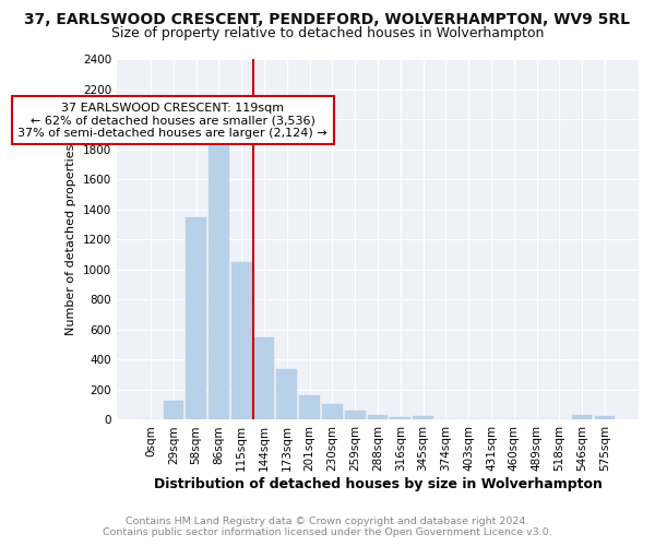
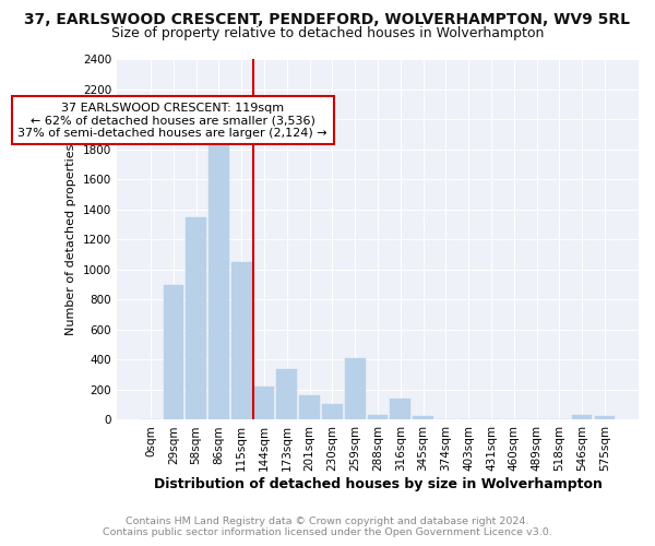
29sqm: 120 -> 900
144sqm: 550 -> 220
259sqm: 60 -> 410
316sqm: 20 -> 140
